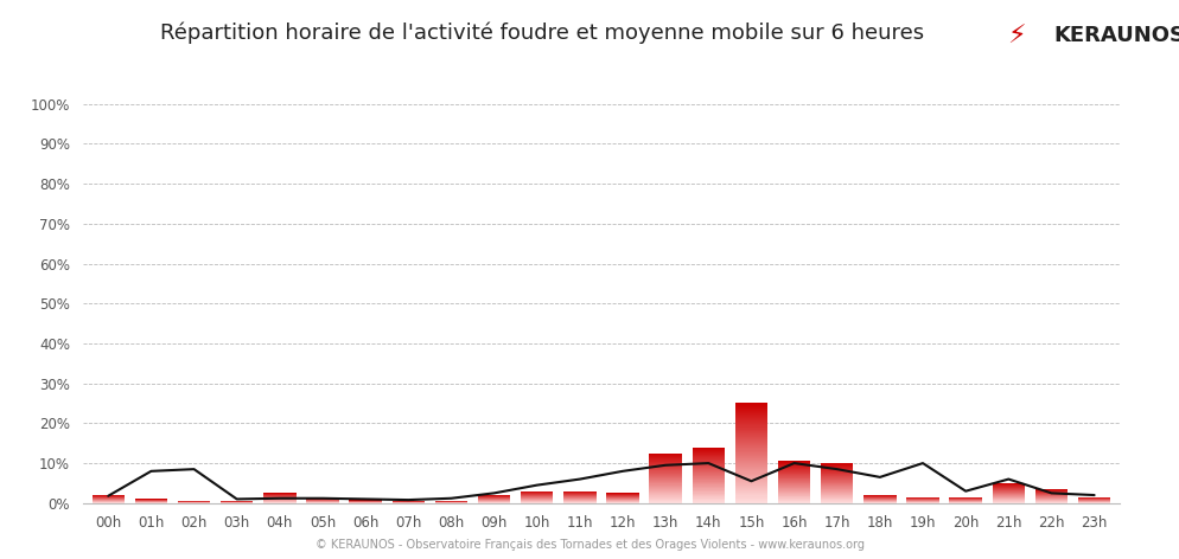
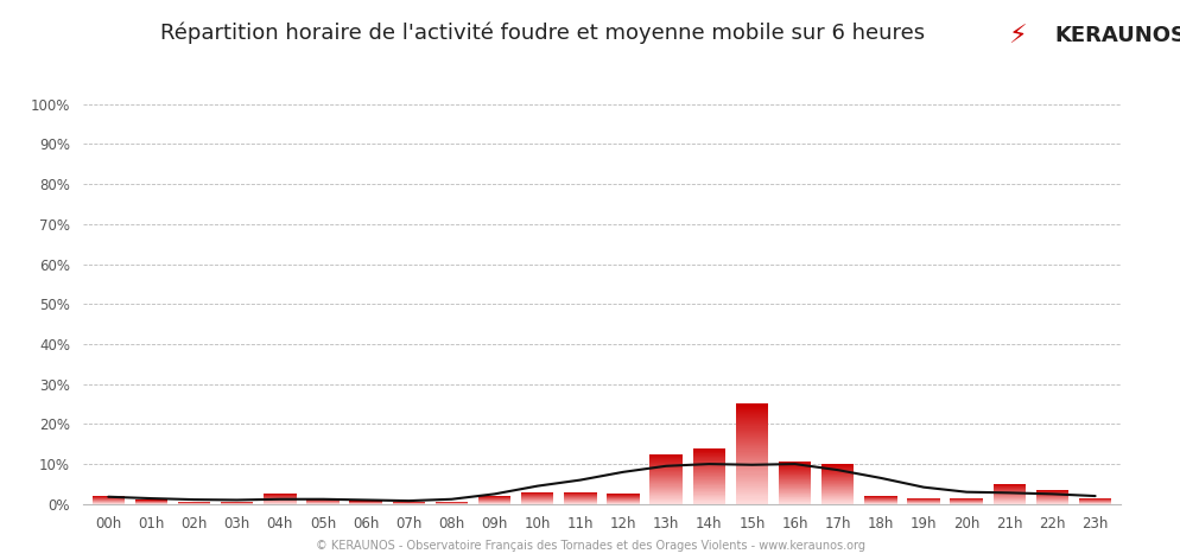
01h: 8.0% -> 1.4%
02h: 8.5% -> 1.1%
15h: 5.5% -> 9.8%
19h: 10.0% -> 4.2%
21h: 6.0% -> 2.8%
